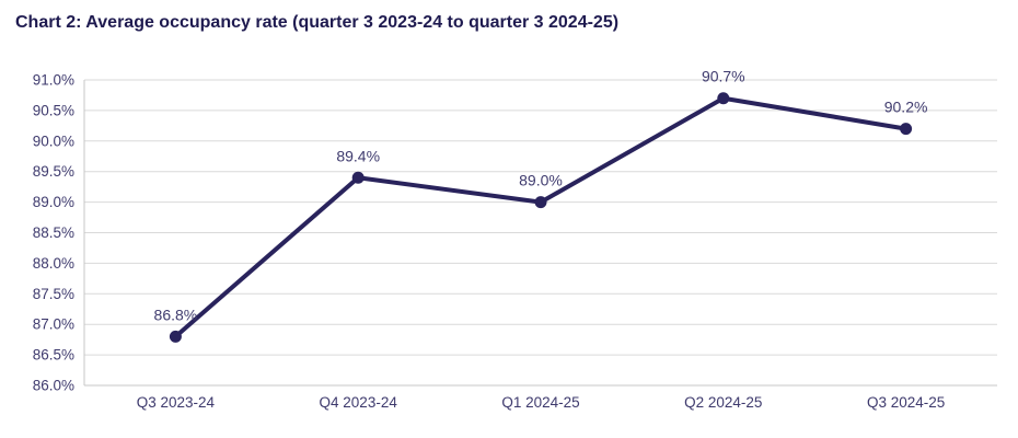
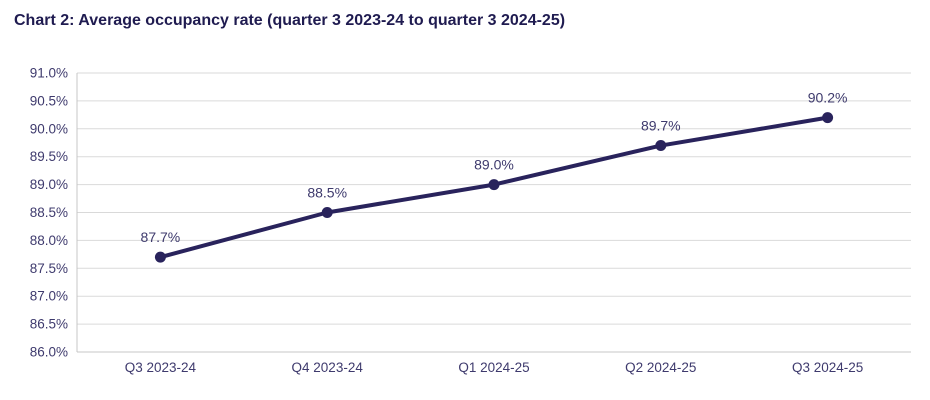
Q3 2023-24: 86.8% -> 87.7%
Q4 2023-24: 89.4% -> 88.5%
Q2 2024-25: 90.7% -> 89.7%
